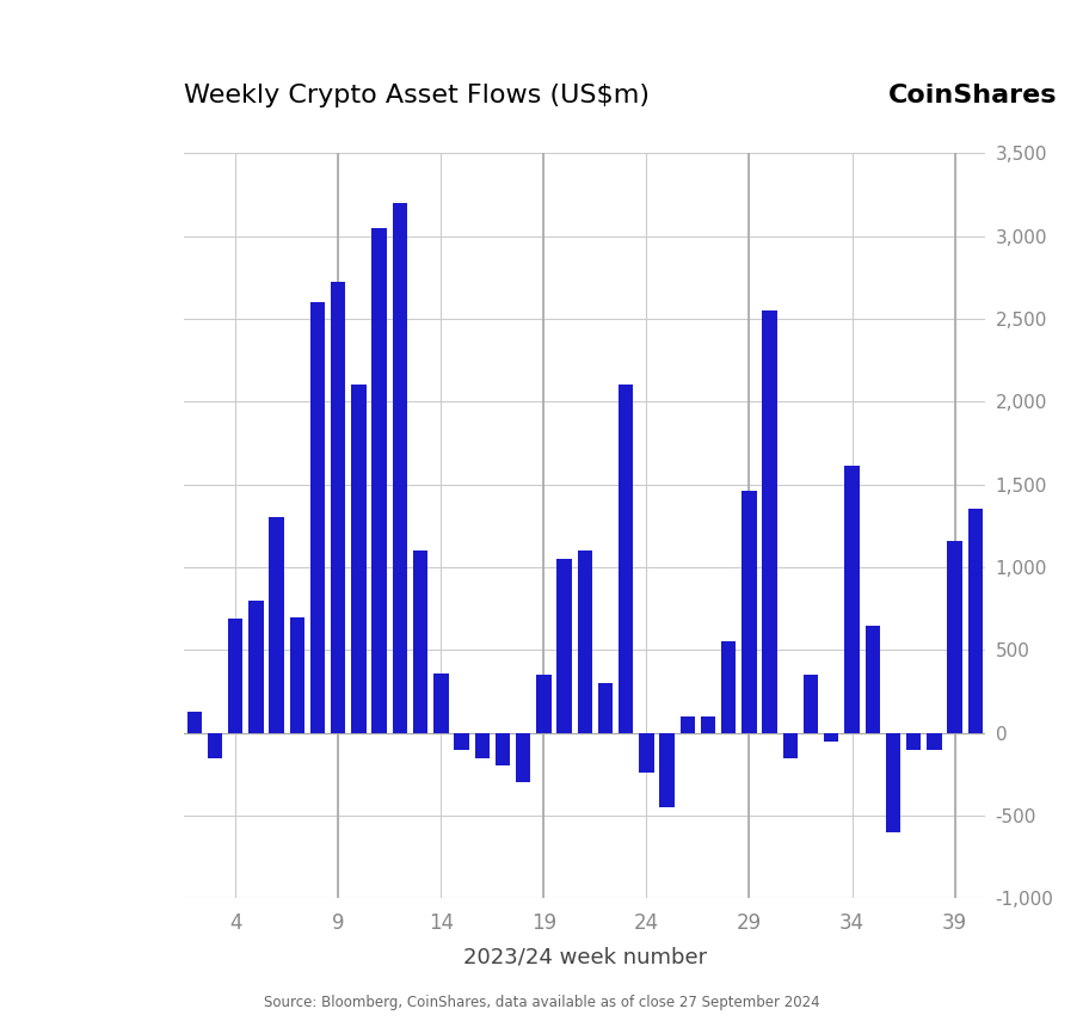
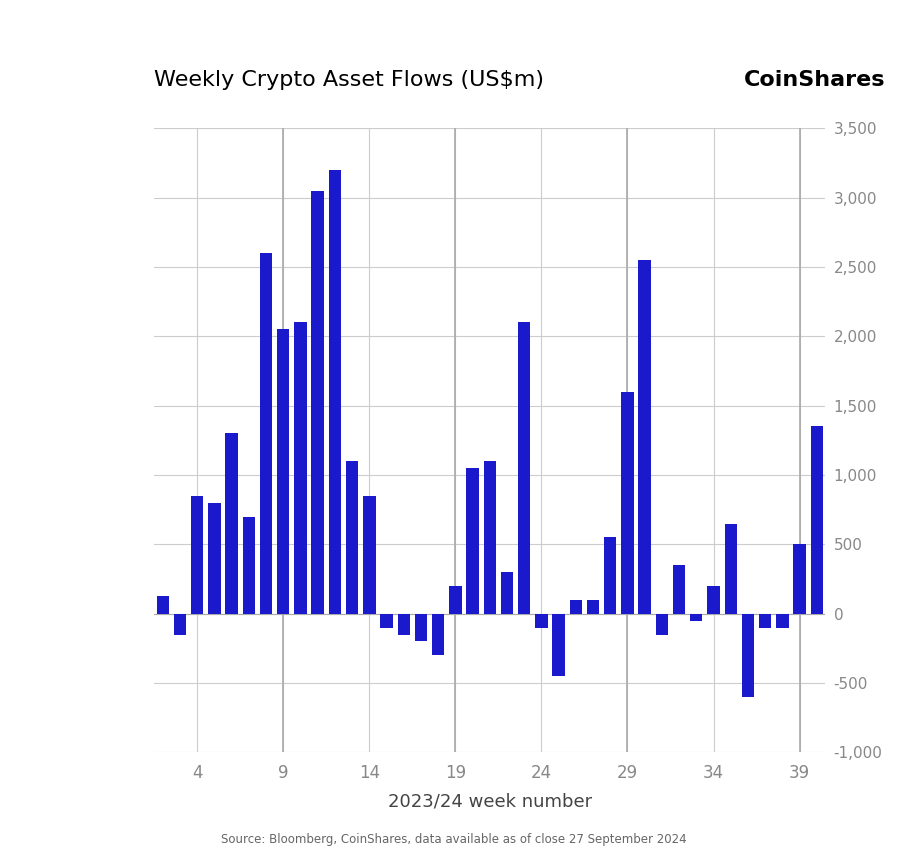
4: 690 -> 850
9: 2,720 -> 2,050
14: 360 -> 850
19: 350 -> 200
24: -240 -> -100
29: 1,460 -> 1,600
34: 1,610 -> 200
39: 1,160 -> 500
